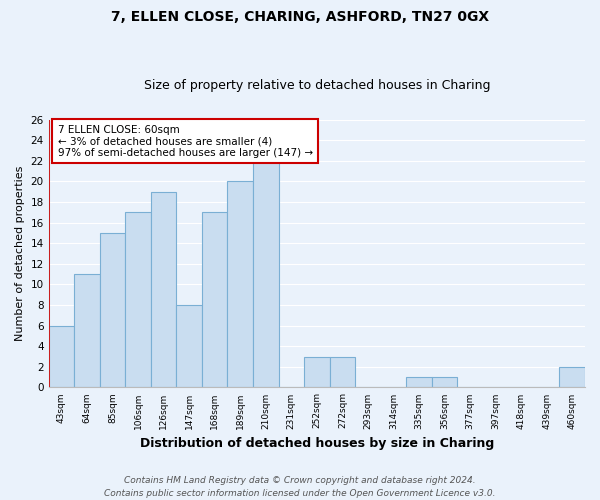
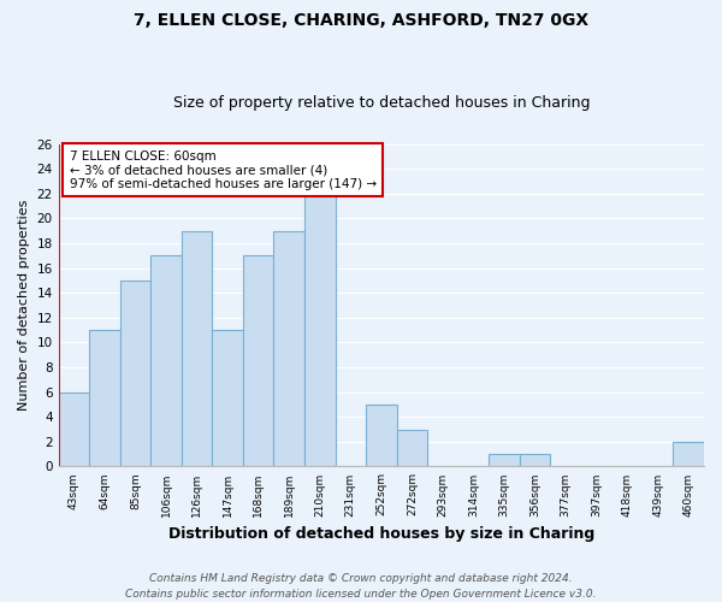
147sqm: 8 -> 11
189sqm: 20 -> 19
252sqm: 3 -> 5
